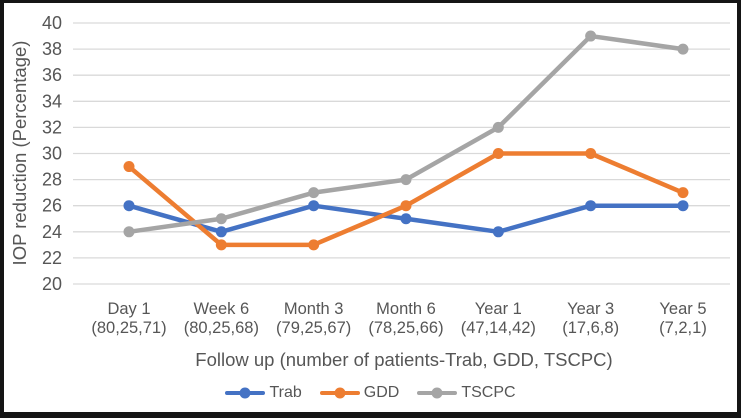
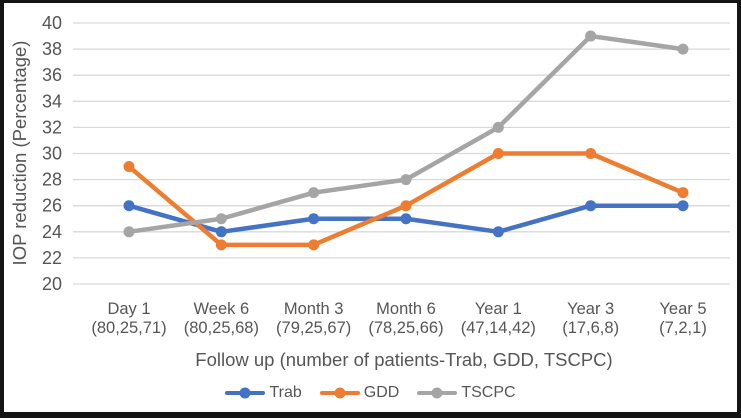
Trab/Month 3: 26 -> 25
